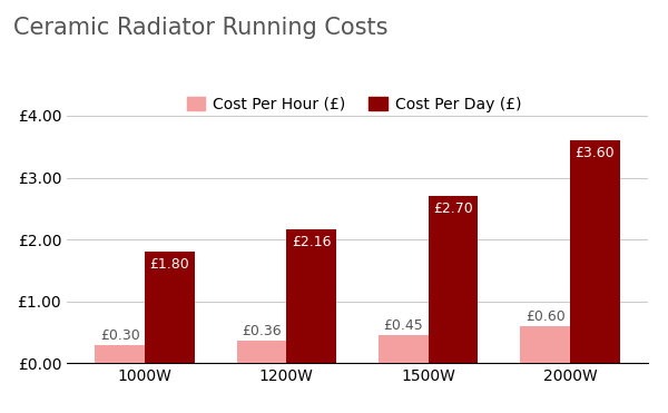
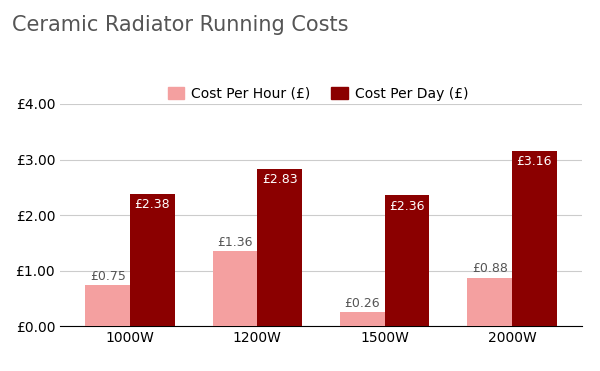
Cost Per Hour (£)/1000W: £0.30 -> £0.75
Cost Per Day (£)/1000W: £1.80 -> £2.38
Cost Per Hour (£)/1200W: £0.36 -> £1.36
Cost Per Day (£)/1200W: £2.16 -> £2.83
Cost Per Hour (£)/1500W: £0.45 -> £0.26
Cost Per Day (£)/1500W: £2.70 -> £2.36
Cost Per Hour (£)/2000W: £0.60 -> £0.88
Cost Per Day (£)/2000W: £3.60 -> £3.16
